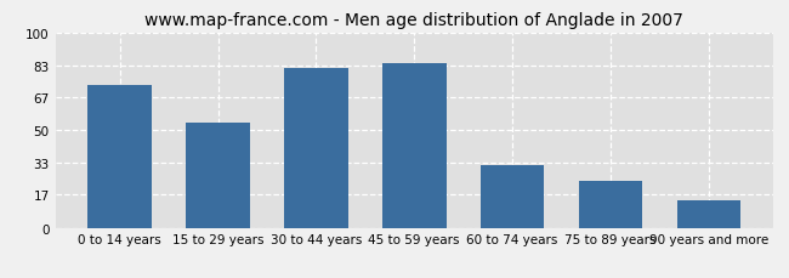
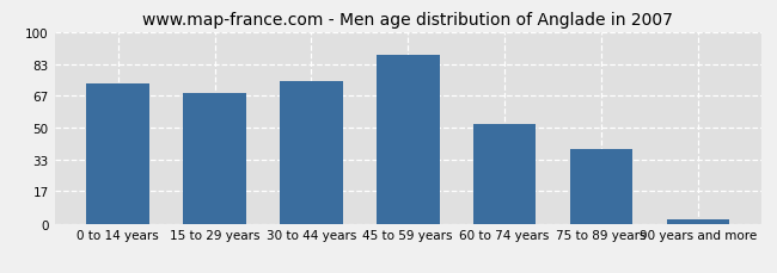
15 to 29 years: 54 -> 68
30 to 44 years: 82 -> 74
45 to 59 years: 84 -> 88
60 to 74 years: 32 -> 52
75 to 89 years: 24 -> 39
90 years and more: 14 -> 2
